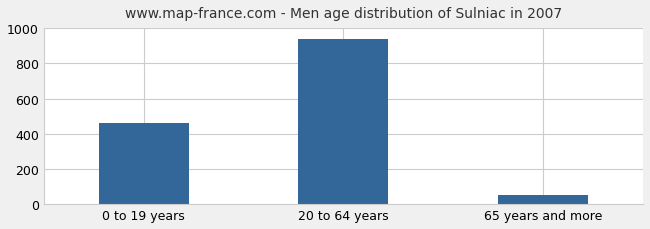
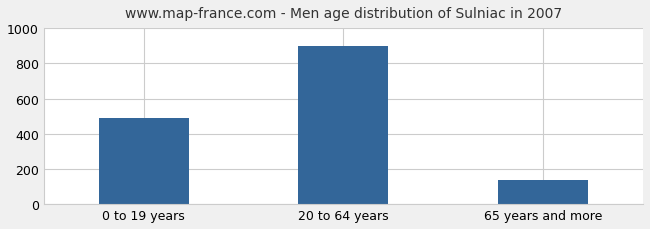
0 to 19 years: 460 -> 490
20 to 64 years: 940 -> 900
65 years and more: 50 -> 140
